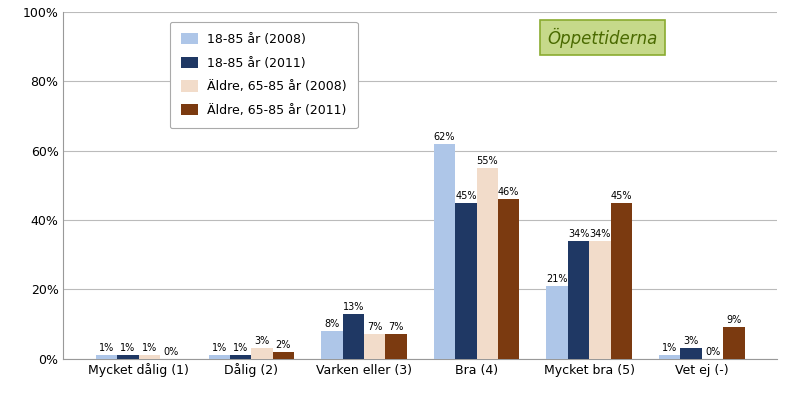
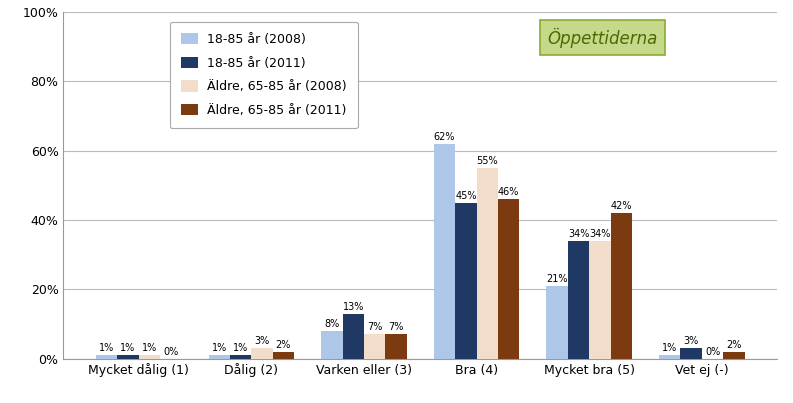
Äldre, 65-85 år (2011)/Mycket bra (5): 45% -> 42%
Äldre, 65-85 år (2011)/Vet ej (-): 9% -> 2%
